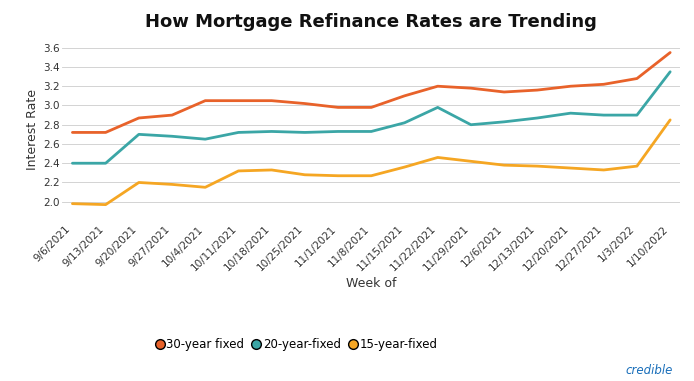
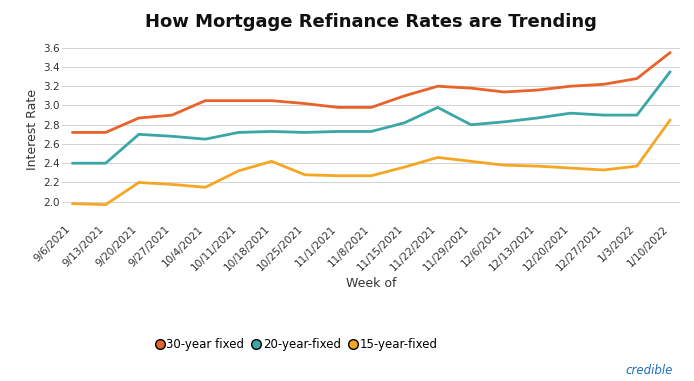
15-year-fixed/10/18/2021: 2.33 -> 2.42
